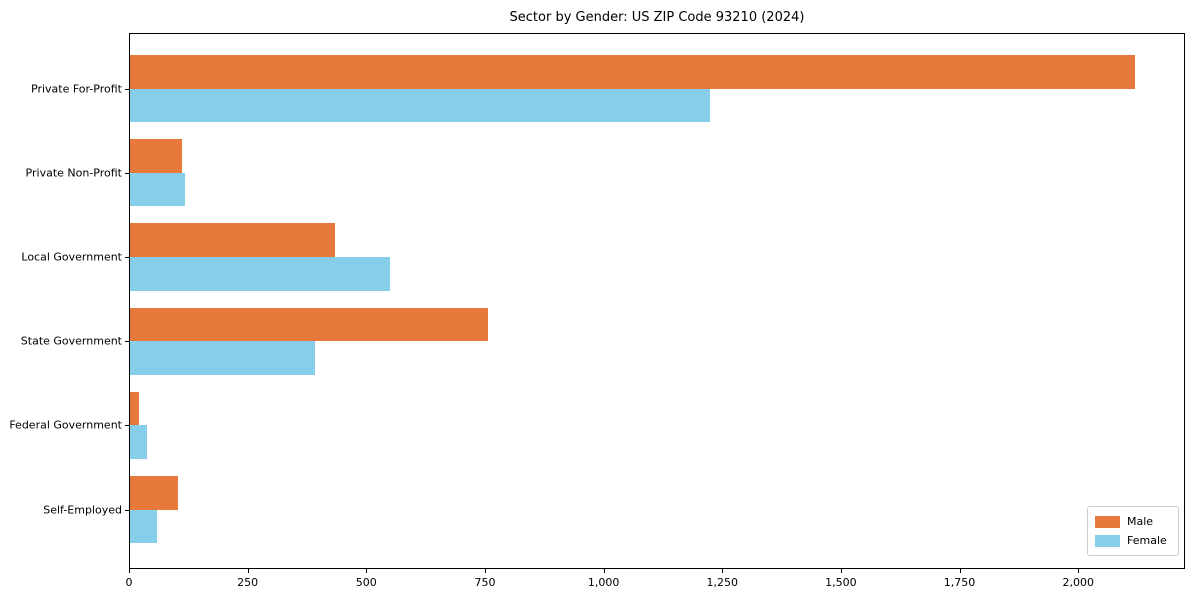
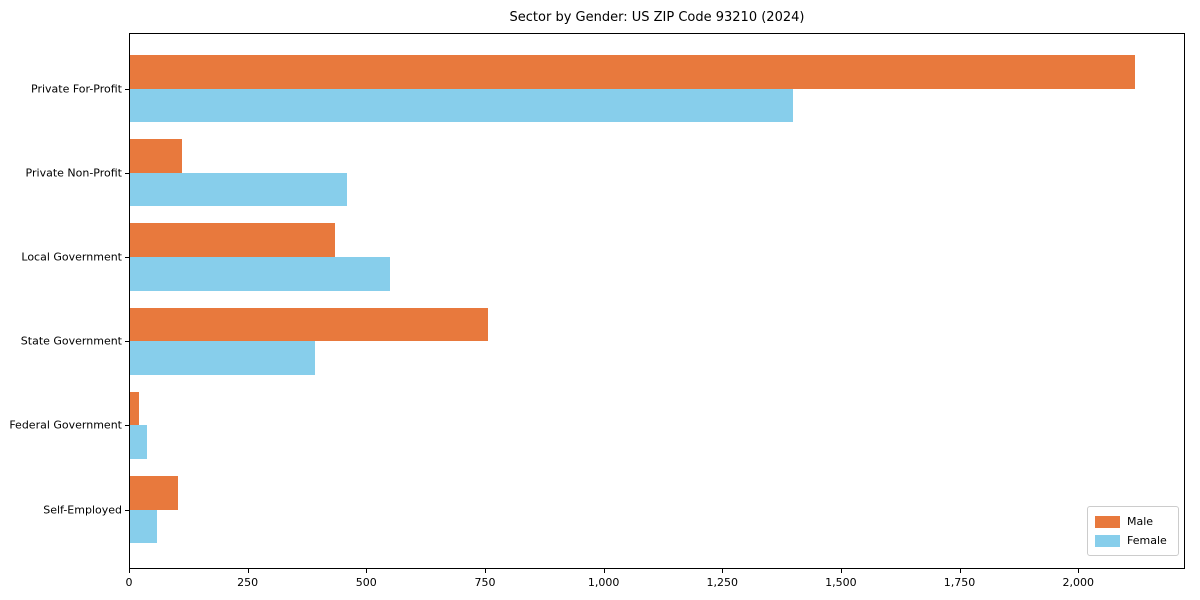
Female/Private For-Profit: 1220 -> 1400
Female/Private Non-Profit: 120 -> 460
